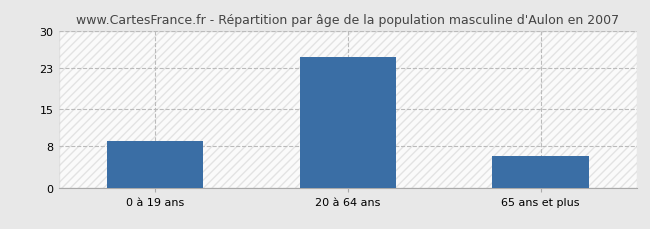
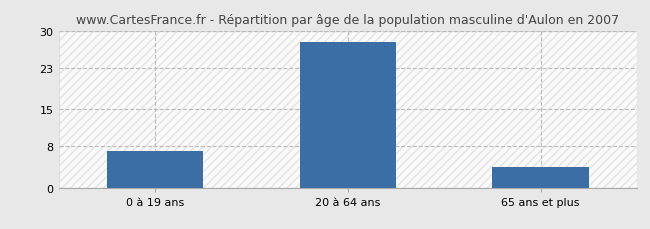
0 à 19 ans: 9 -> 7
20 à 64 ans: 25 -> 28
65 ans et plus: 6 -> 4
